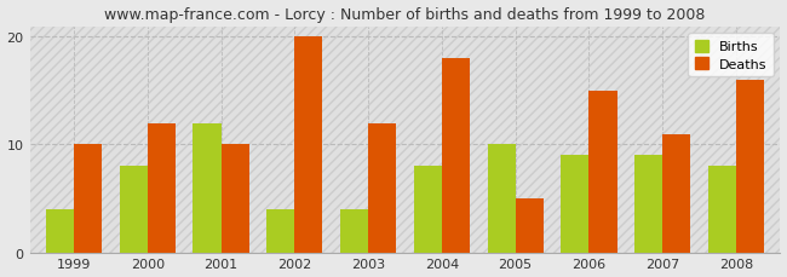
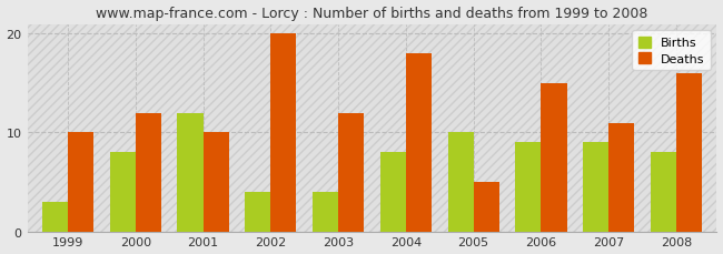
Births/1999: 4 -> 3
